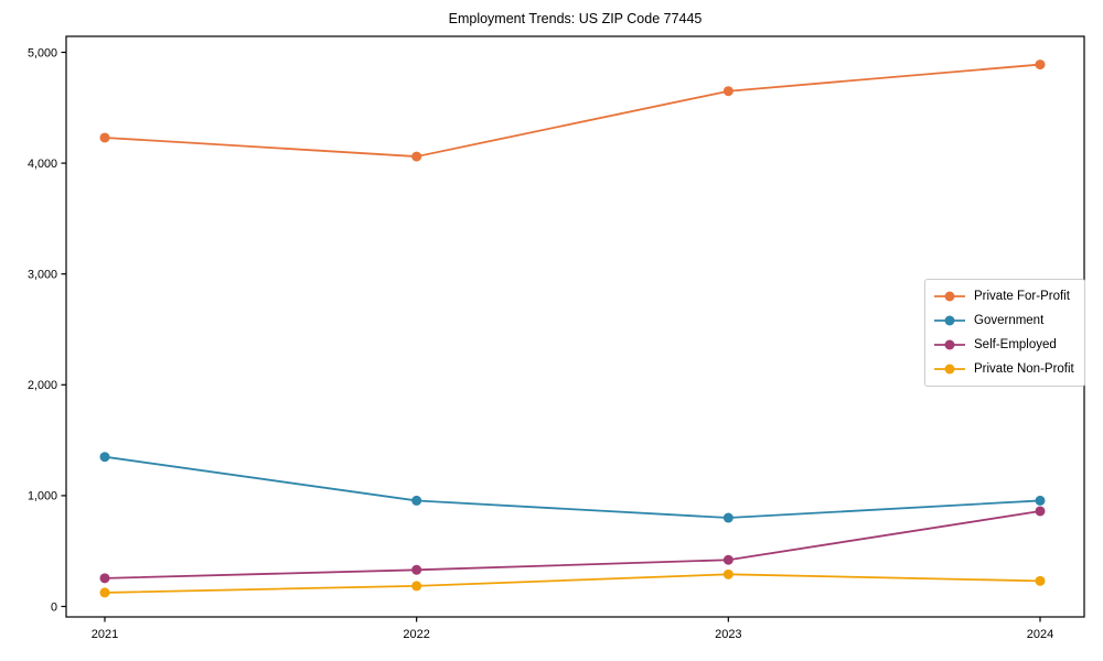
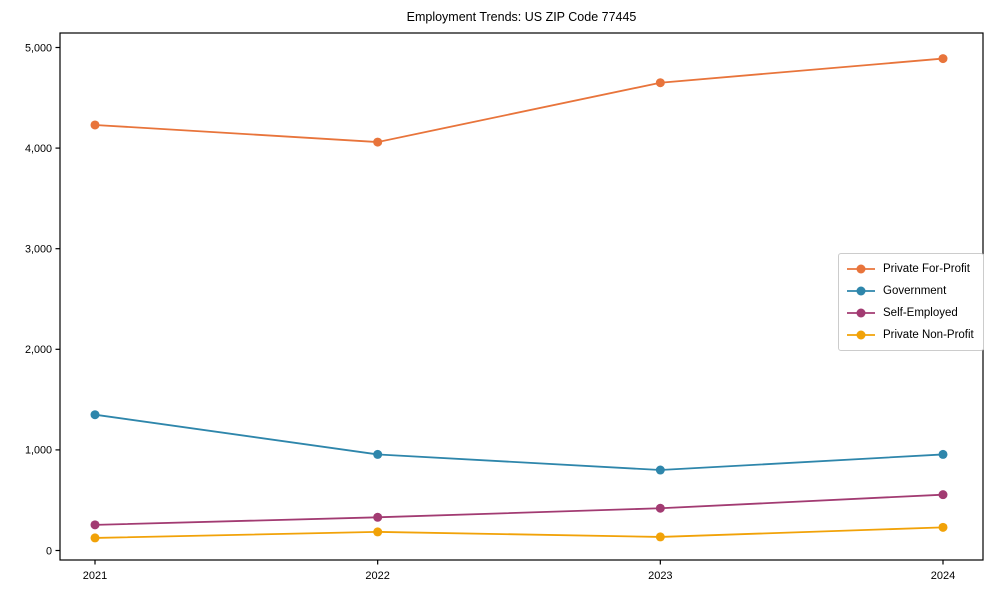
Private Non-Profit/2023: 290 -> 140
Self-Employed/2024: 860 -> 560
